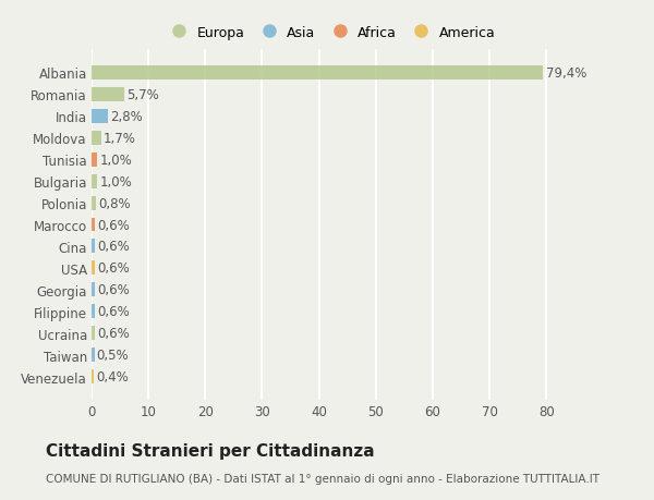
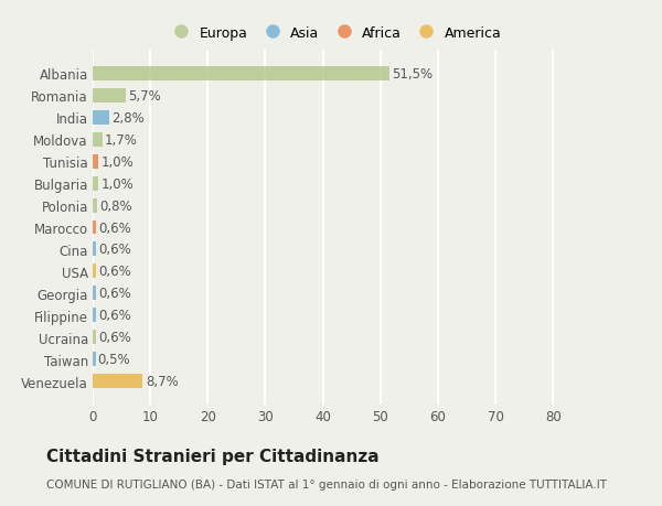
Albania: 79,4% -> 51,5%
Venezuela: 0,4% -> 8,7%
